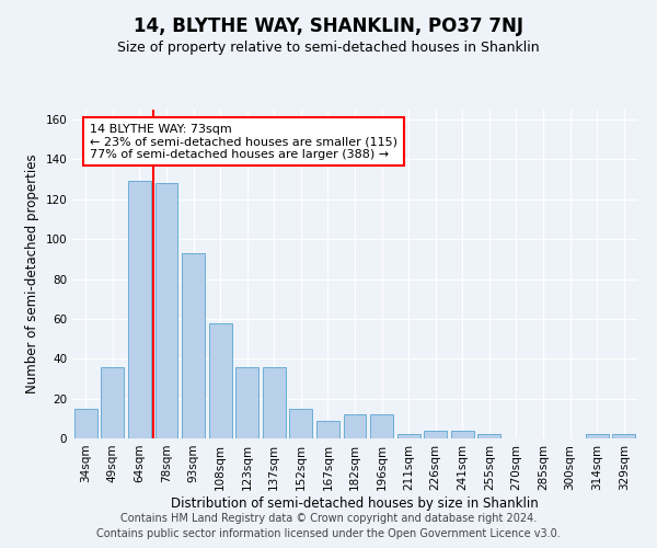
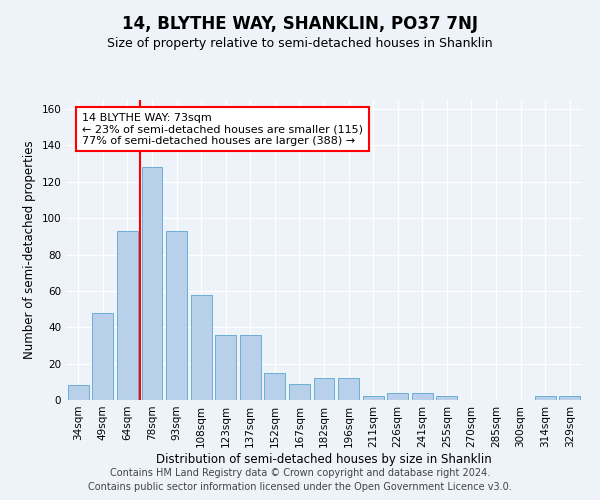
34sqm: 15 -> 8
49sqm: 36 -> 48
64sqm: 129 -> 93
